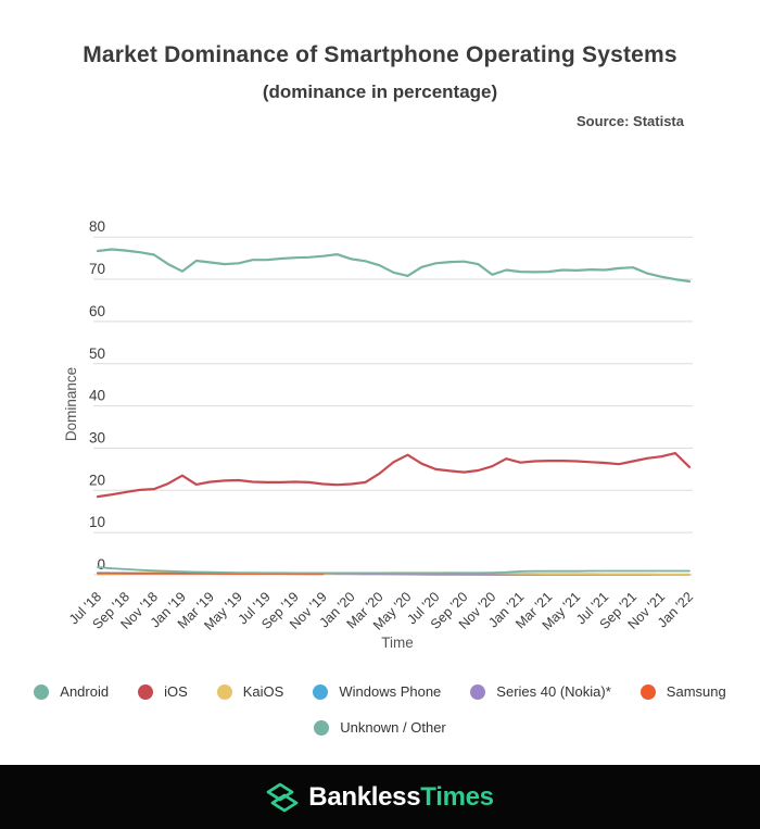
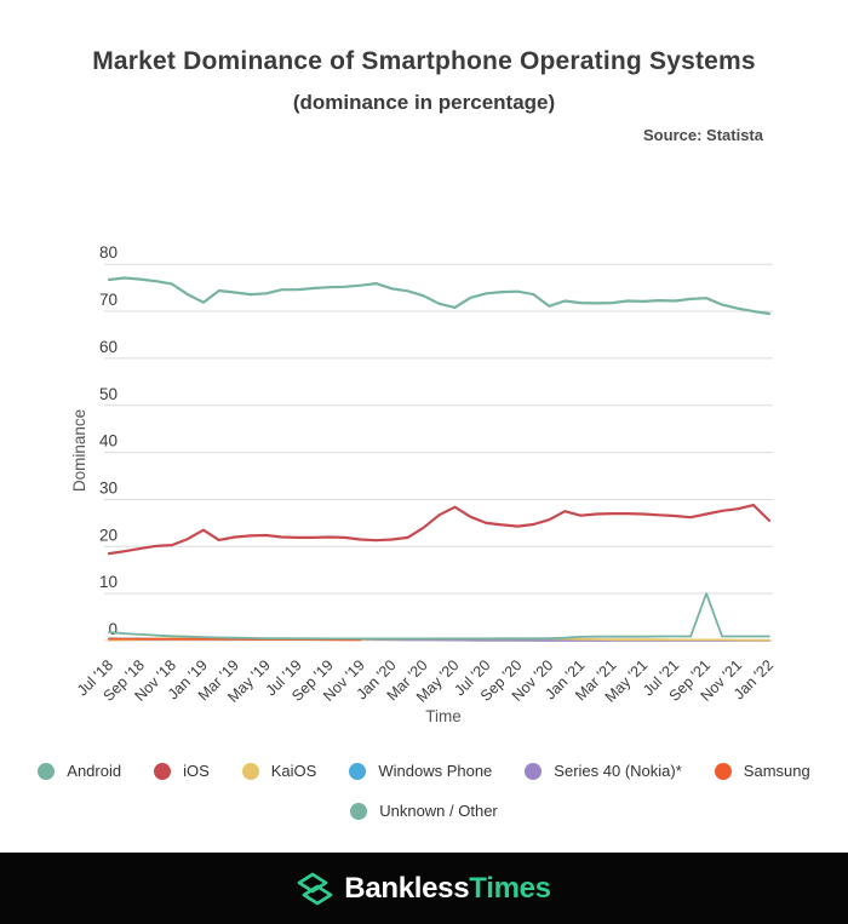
Unknown / Other/Sep '21: 1 -> 10
